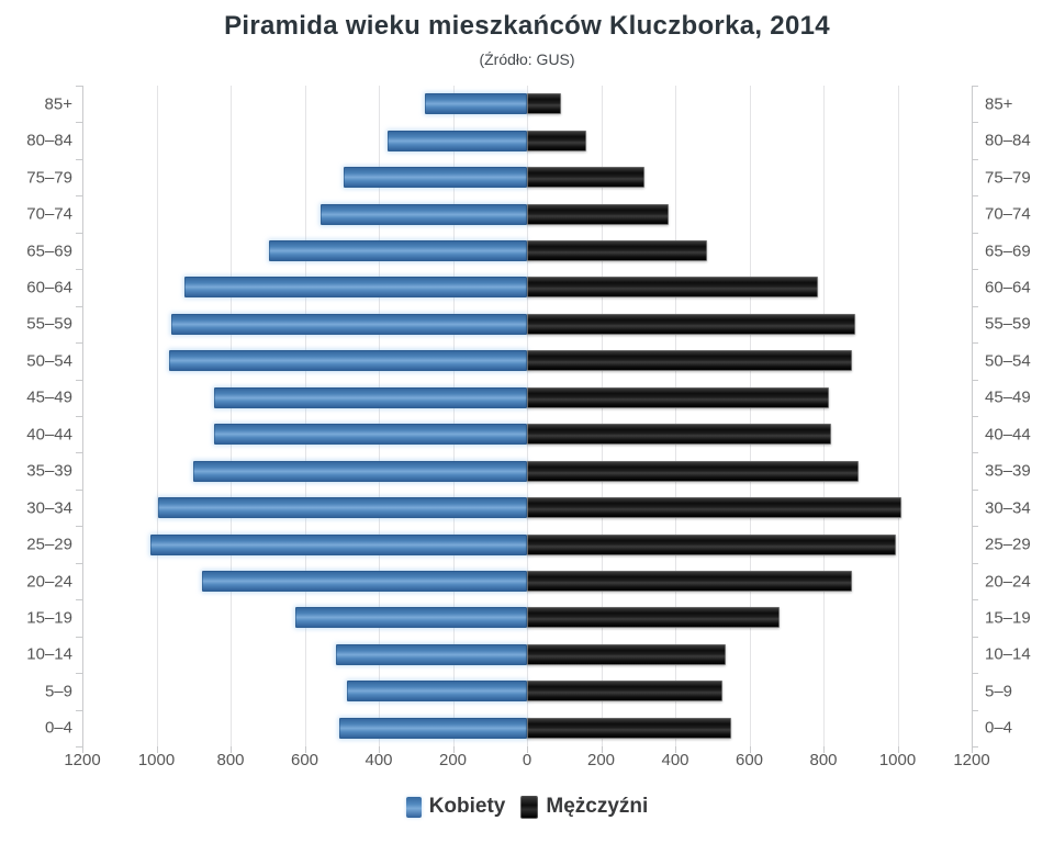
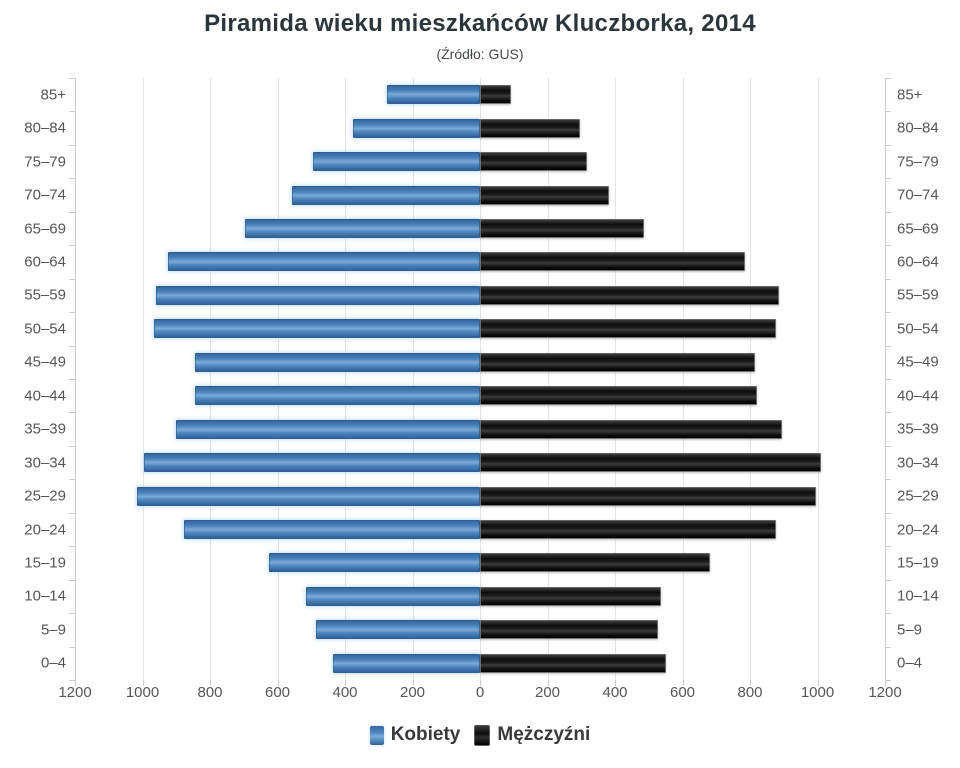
Mężczyźni/80–84: 160 -> 290
Kobiety/0–4: 500 -> 430
